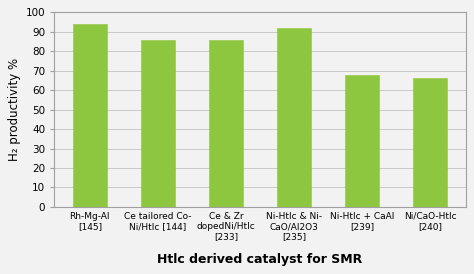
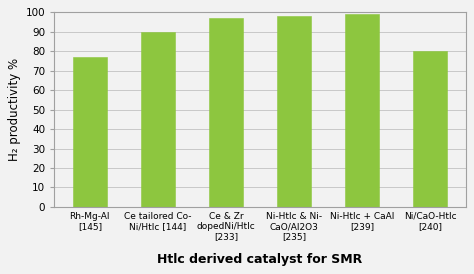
Rh-Mg-Al [145]: 94 -> 77
Ce tailored Co- Ni/Htlc [144]: 86 -> 90
Ce & Zr dopedNi/Htlc [233]: 86 -> 97
Ni-Htlc & Ni- CaO/Al2O3 [235]: 92 -> 98
Ni-Htlc + CaAl [239]: 68 -> 99
Ni/CaO-Htlc [240]: 66 -> 80
